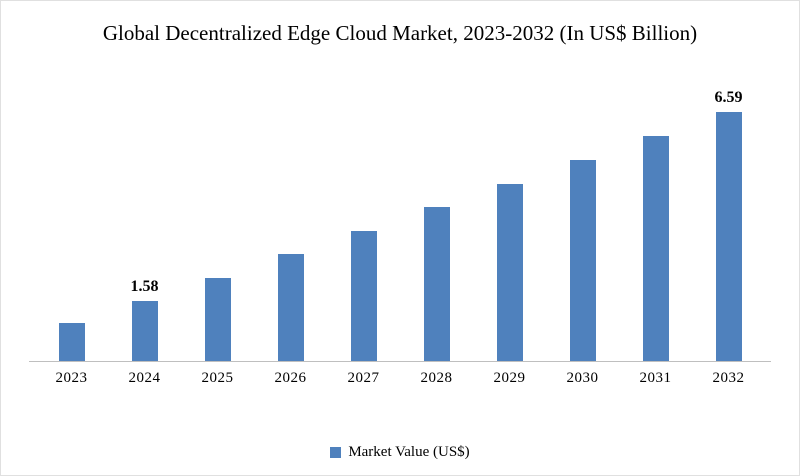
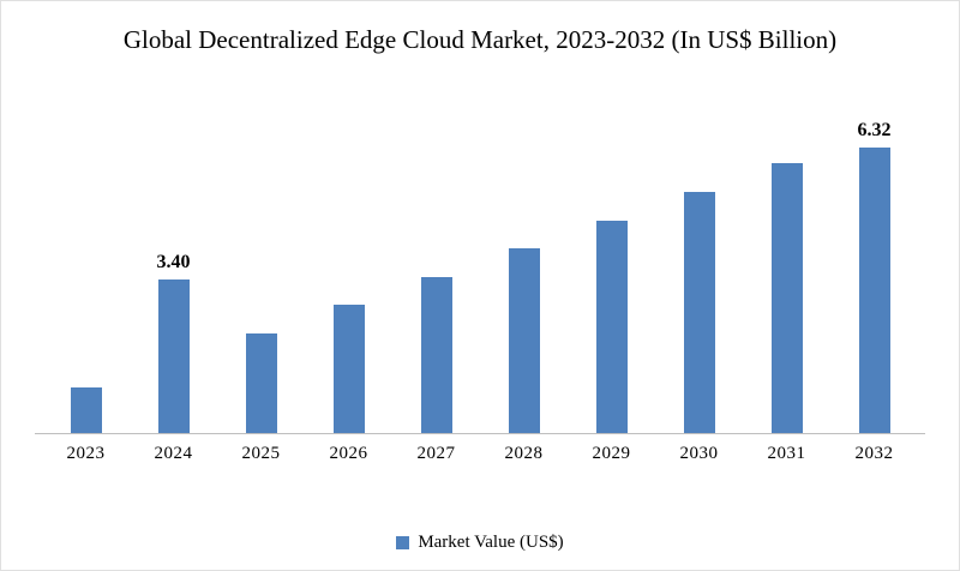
2024: 1.58 -> 3.40
2032: 6.59 -> 6.32
